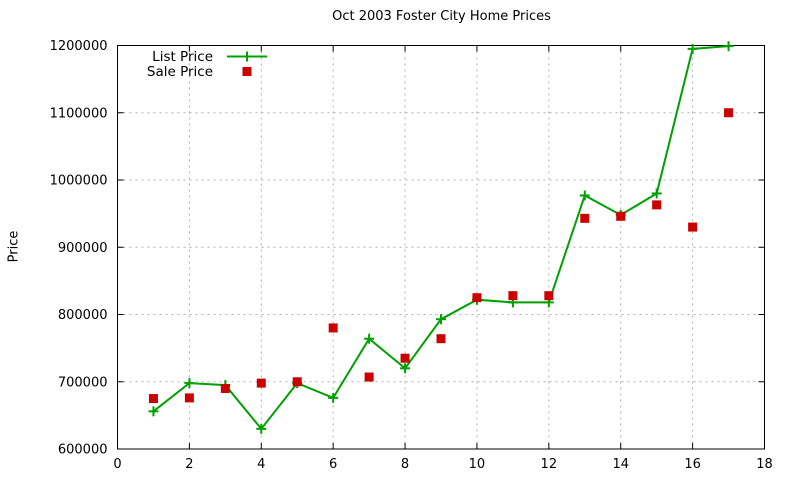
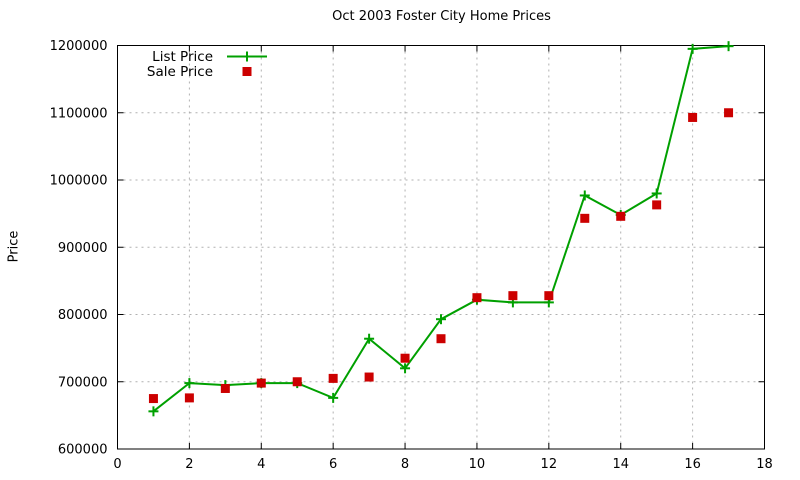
List Price/4: 630000 -> 700000
Sale Price/6: 780000 -> 700000
Sale Price/16: 930000 -> 1090000
